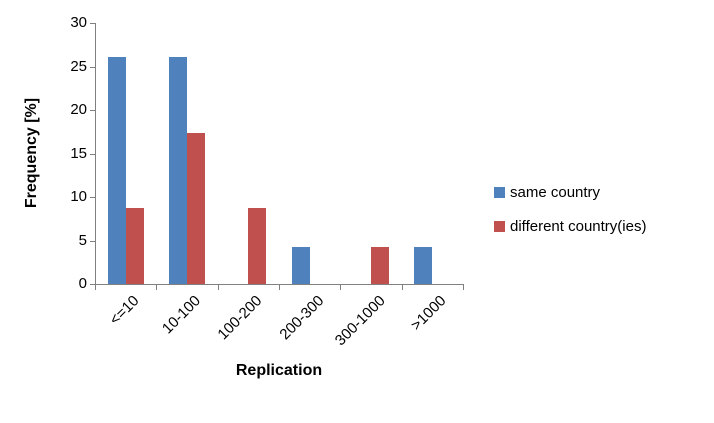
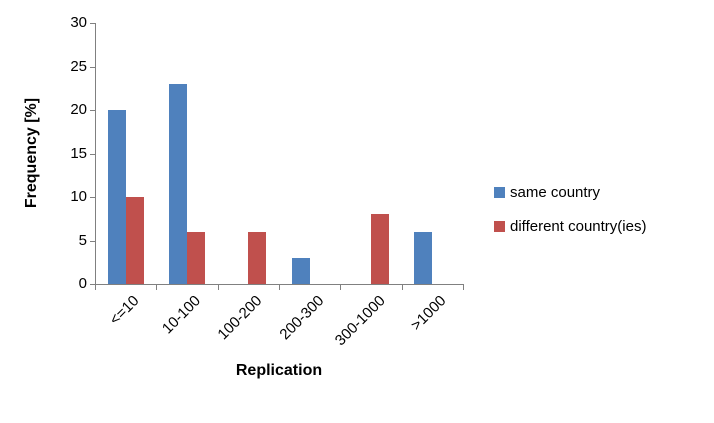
same country/<=10: 26 -> 20
different country(ies)/<=10: 9 -> 10
same country/10-100: 26 -> 23
different country(ies)/10-100: 17 -> 6
different country(ies)/100-200: 9 -> 6
same country/200-300: 4 -> 3
different country(ies)/300-1000: 4 -> 8
same country/>1000: 4 -> 6
